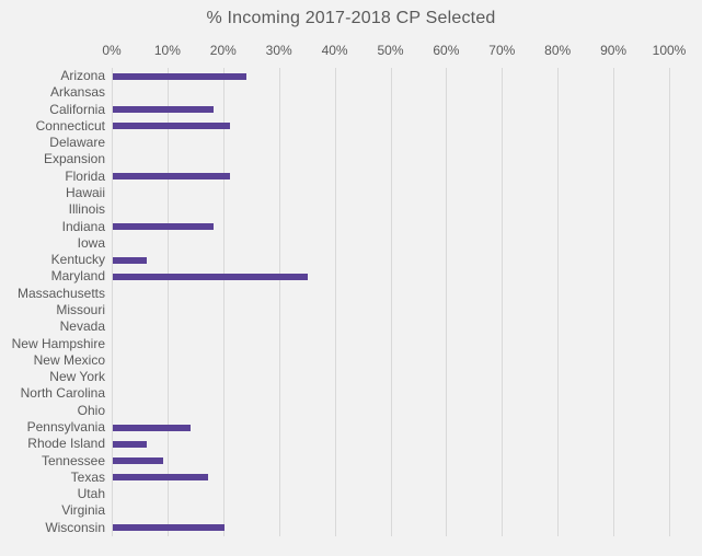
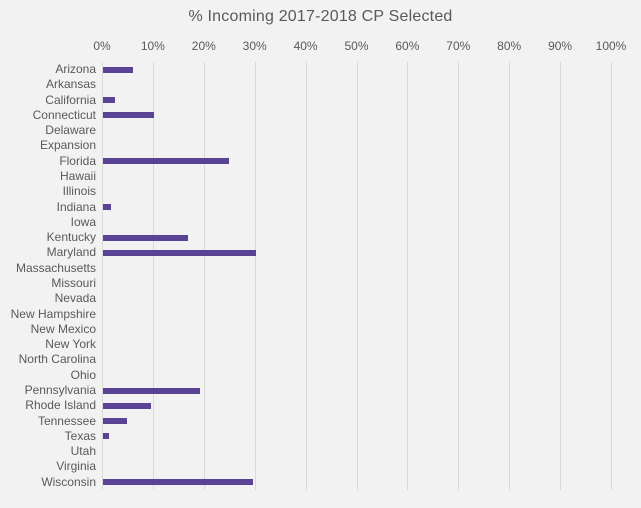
Arizona: 24% -> 6%
California: 18% -> 2%
Connecticut: 21% -> 10%
Florida: 21% -> 25%
Indiana: 18% -> 2%
Kentucky: 6% -> 17%
Maryland: 35% -> 30%
Pennsylvania: 14% -> 19%
Rhode Island: 6% -> 9%
Tennessee: 9% -> 5%
Texas: 17% -> 1%
Wisconsin: 20% -> 29%
